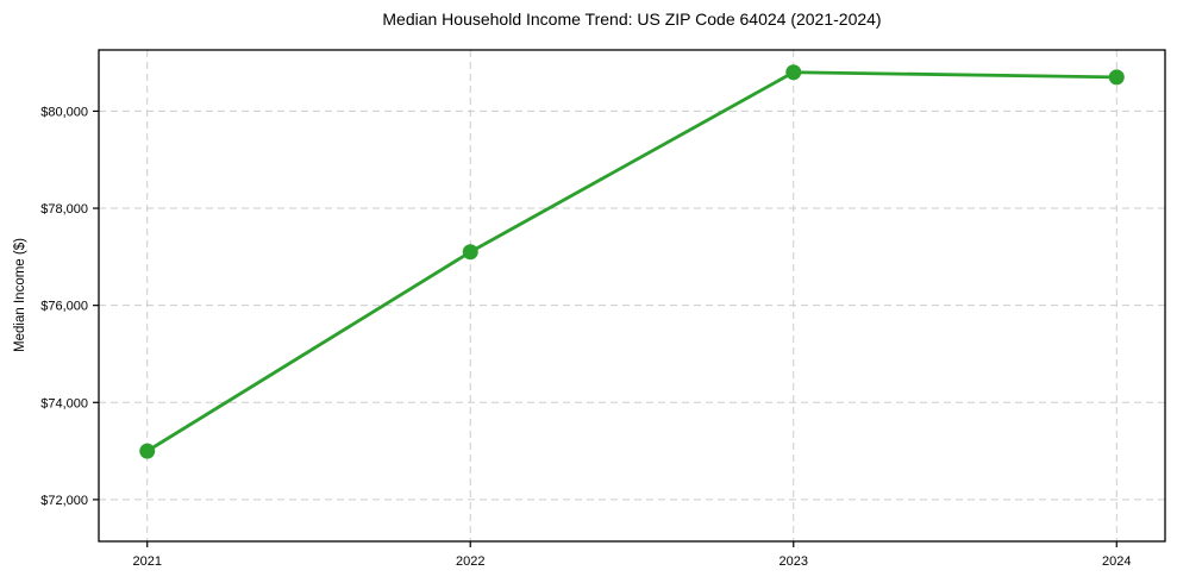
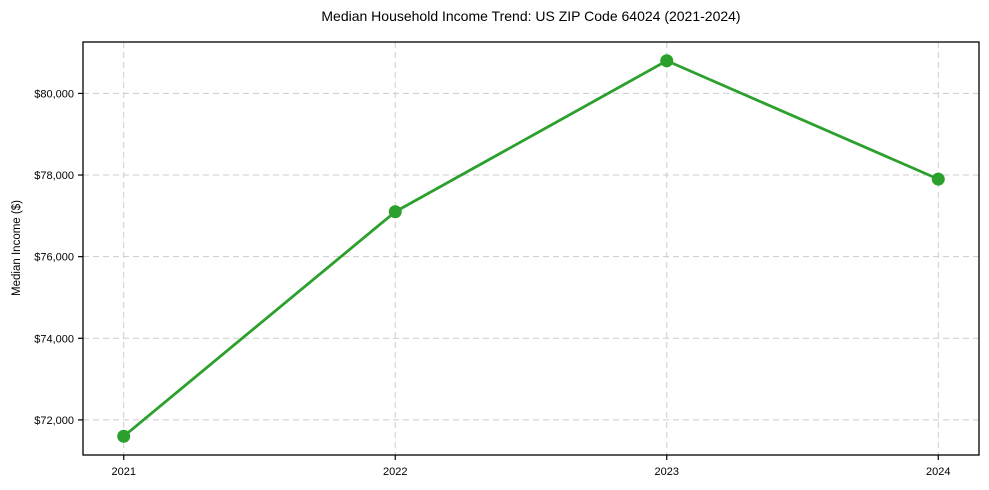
2021: $73000 -> $71600
2024: $80700 -> $77900
